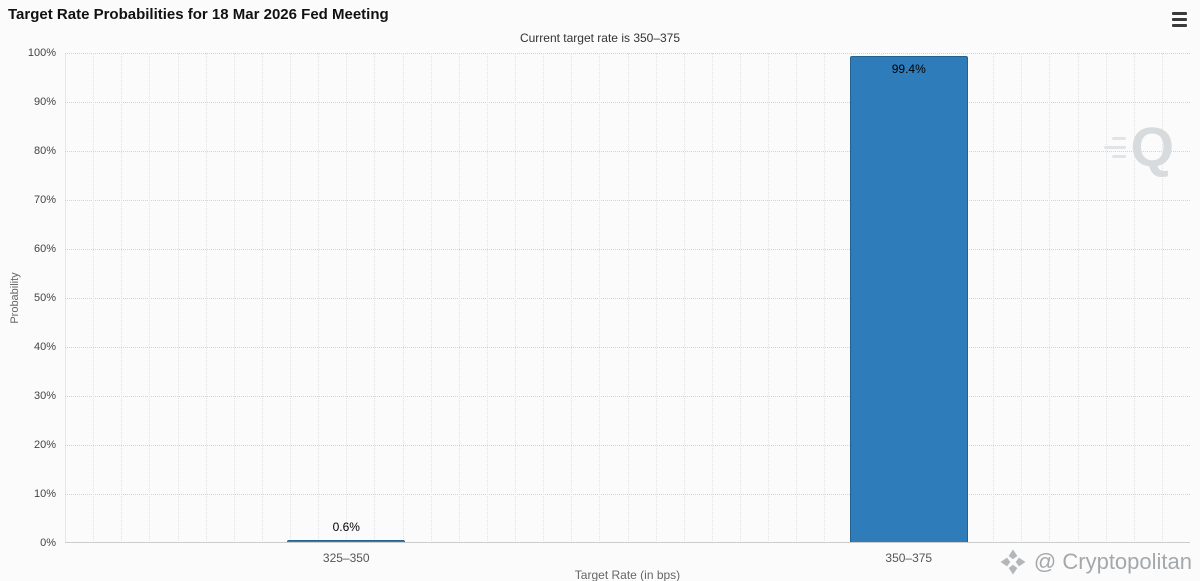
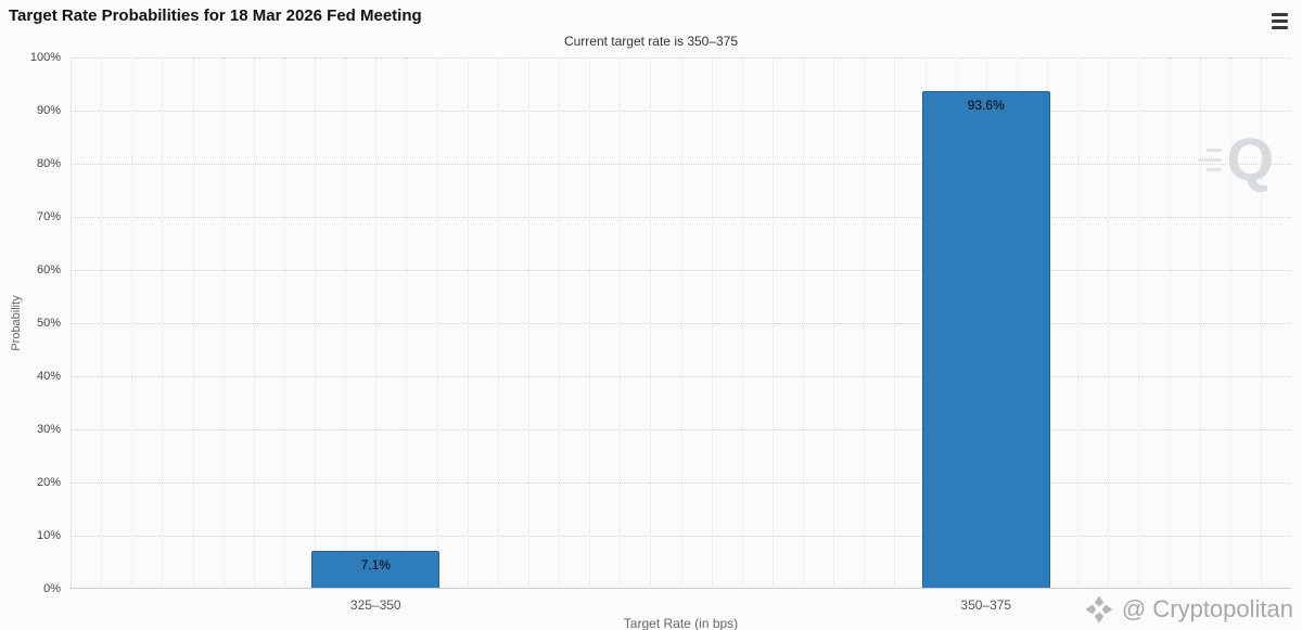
325–350: 0.6% -> 7.1%
350–375: 99.4% -> 93.6%
